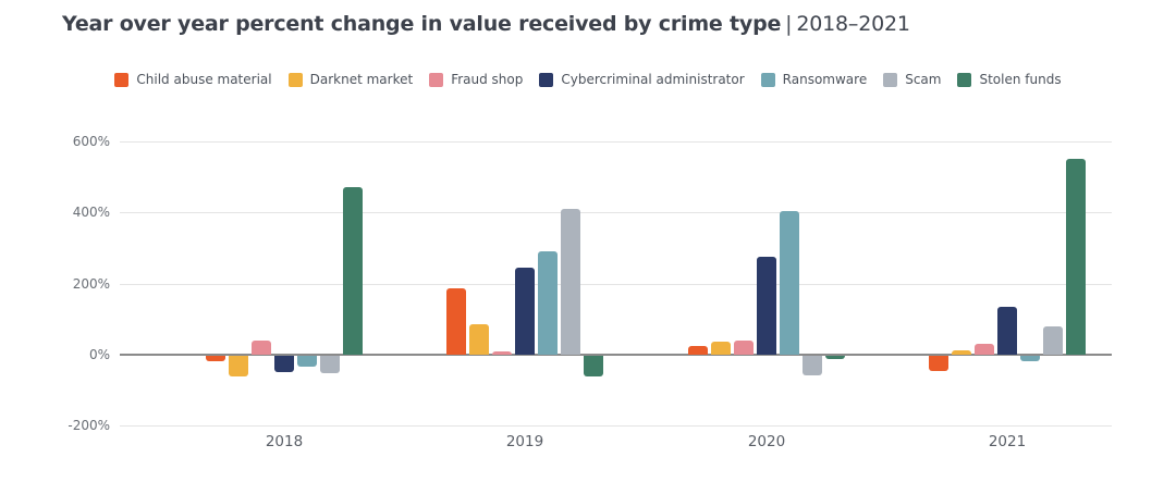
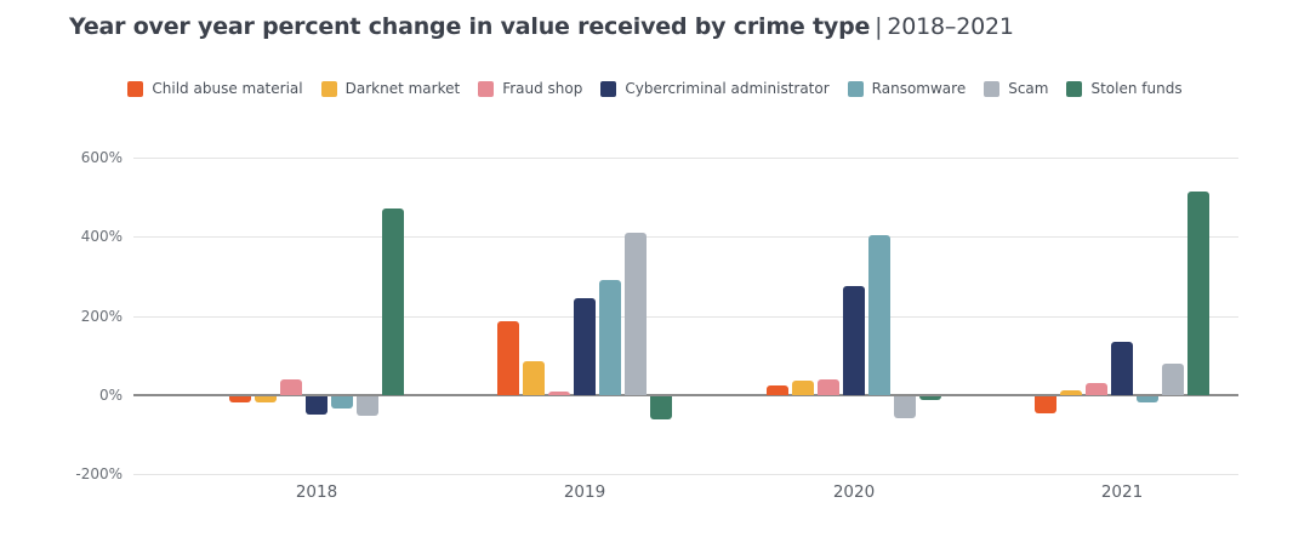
Darknet market/2018: -60% -> -20%
Stolen funds/2021: 550% -> 520%
